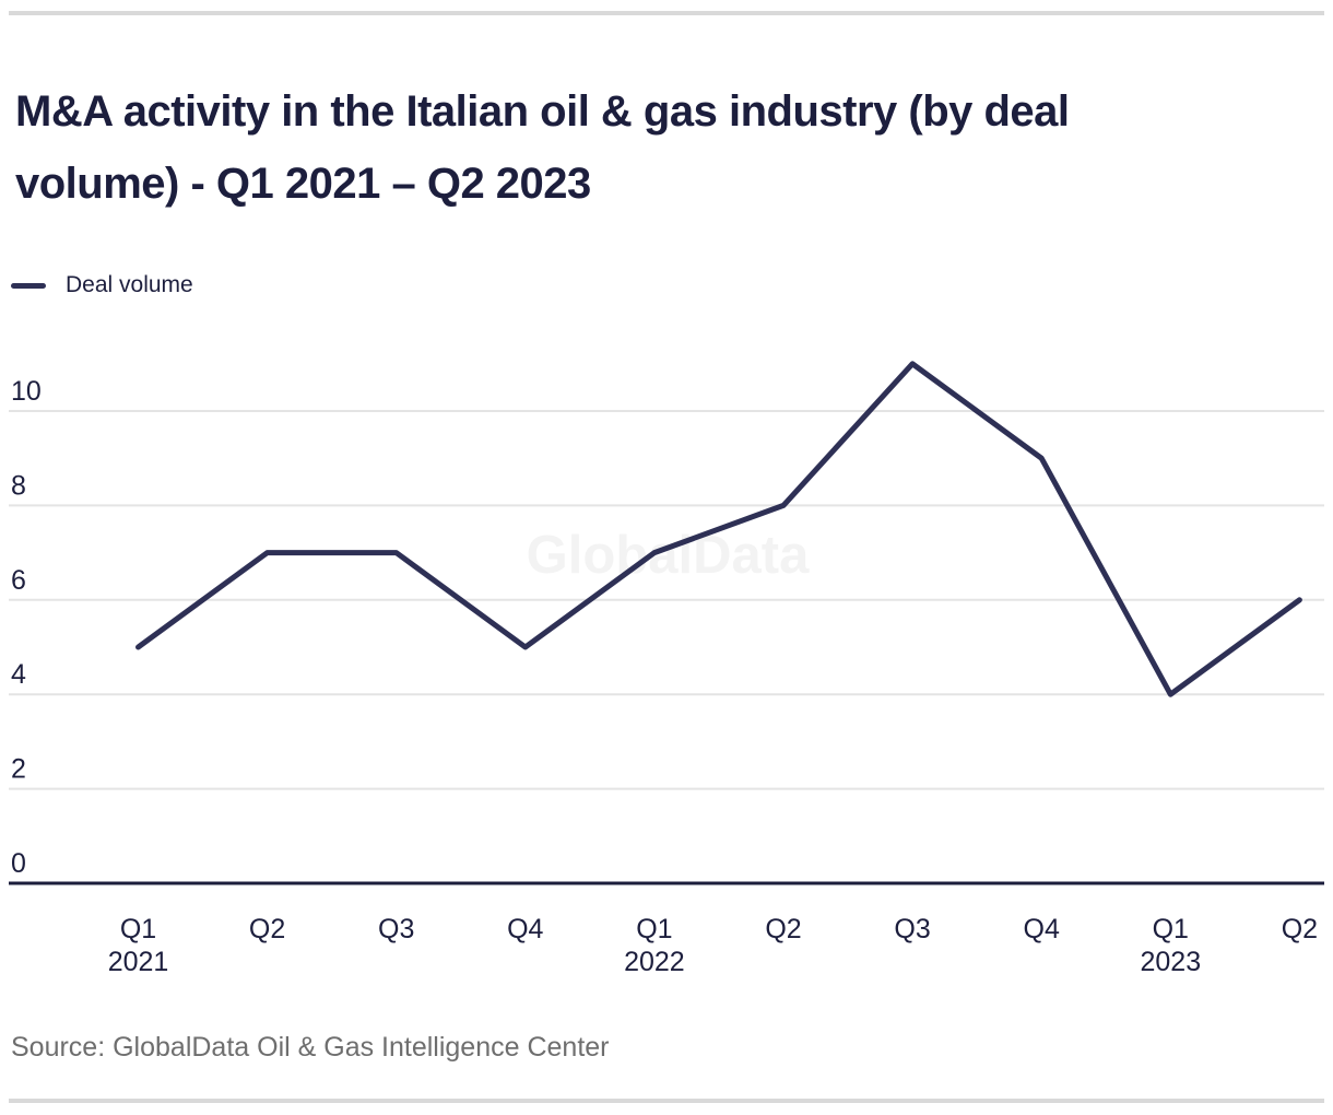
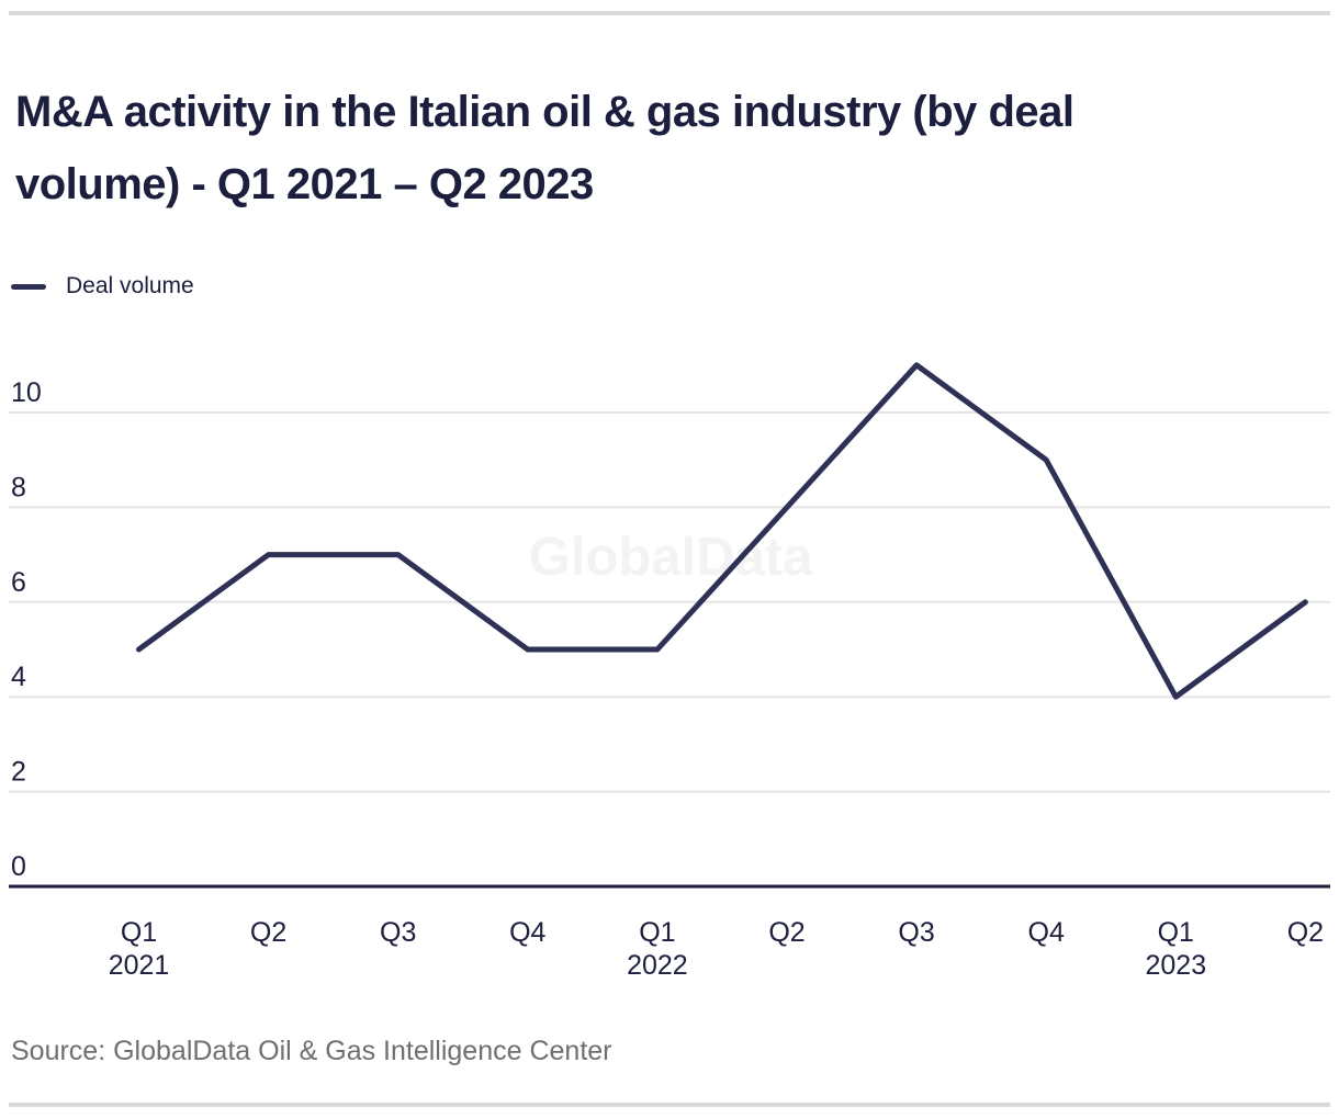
Q1 2022: 7 -> 5
